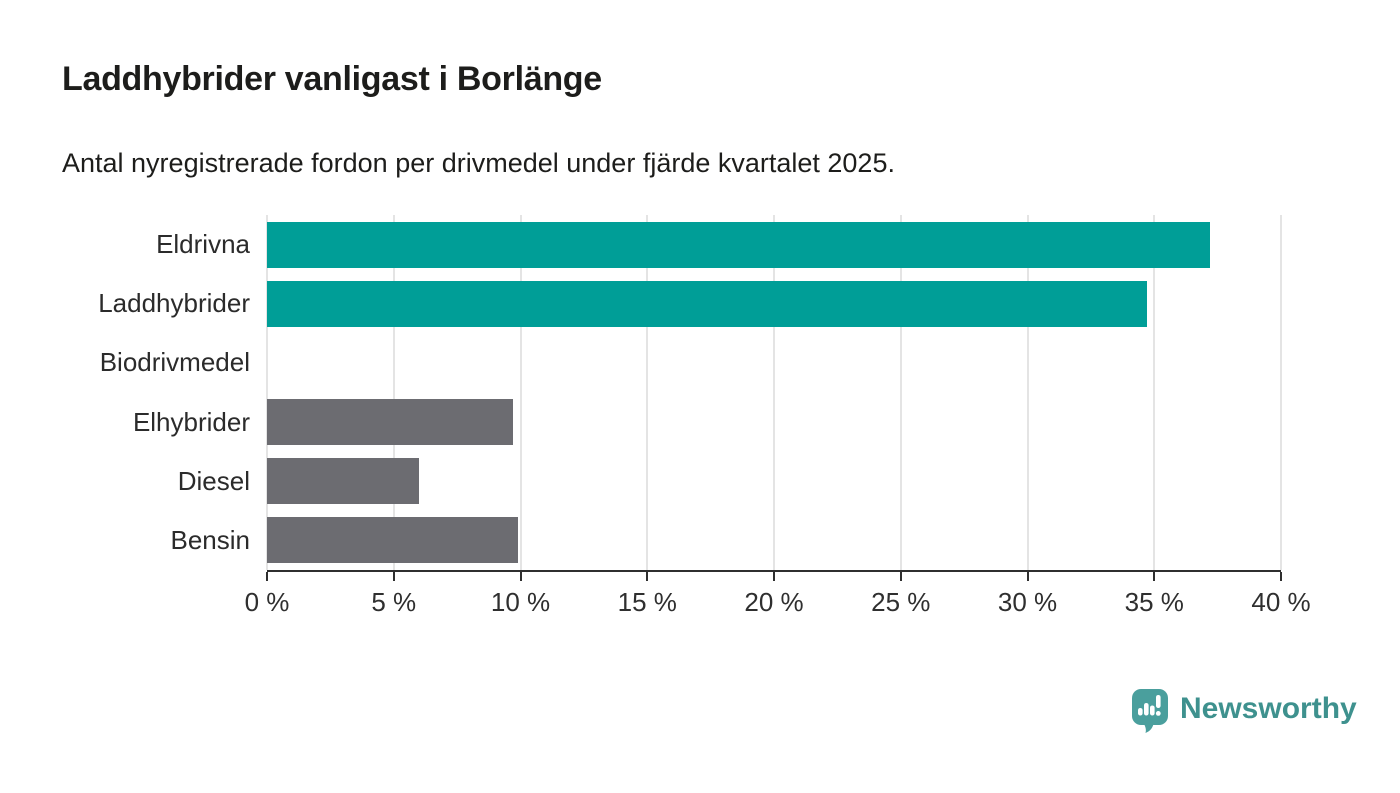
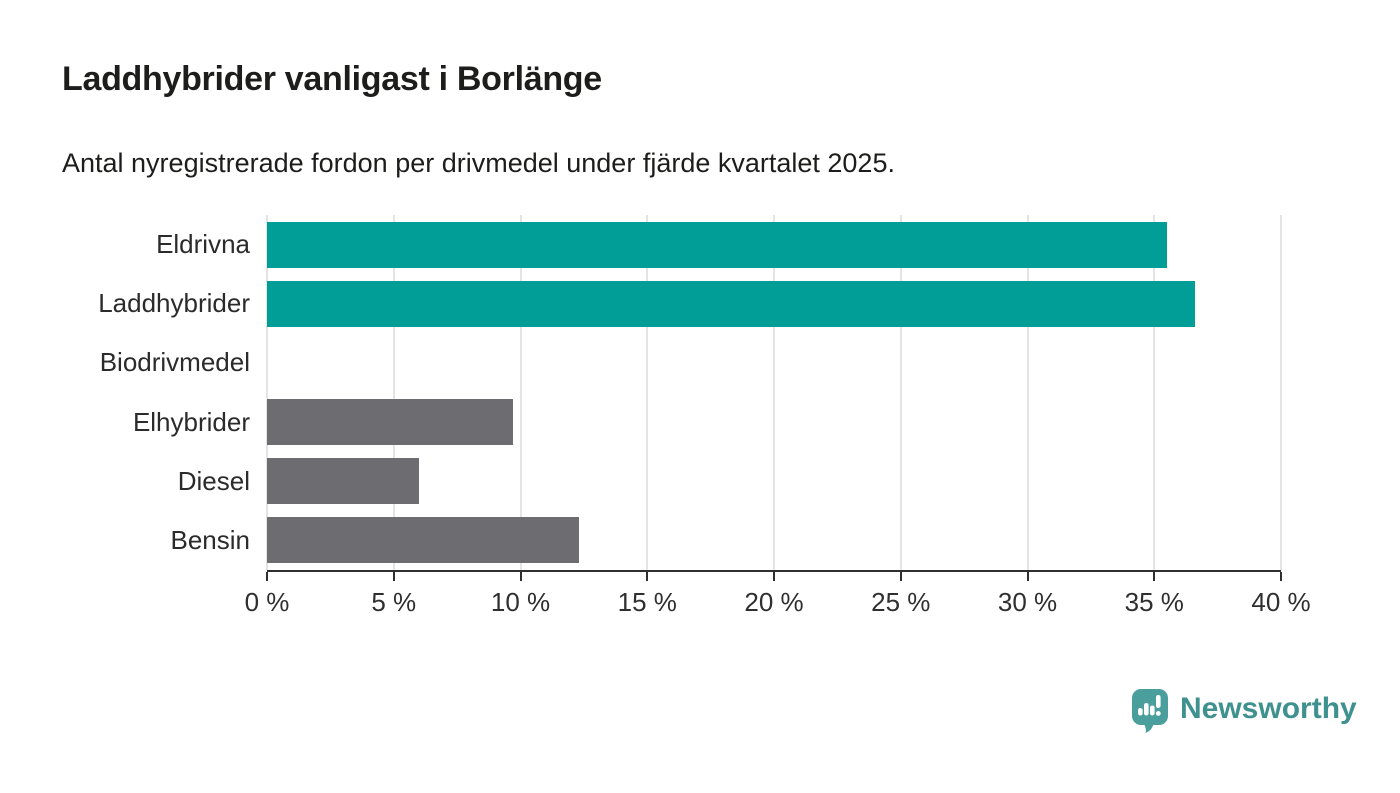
Eldrivna: 37.2% -> 35.5%
Laddhybrider: 34.7% -> 36.6%
Bensin: 9.9% -> 12.3%
